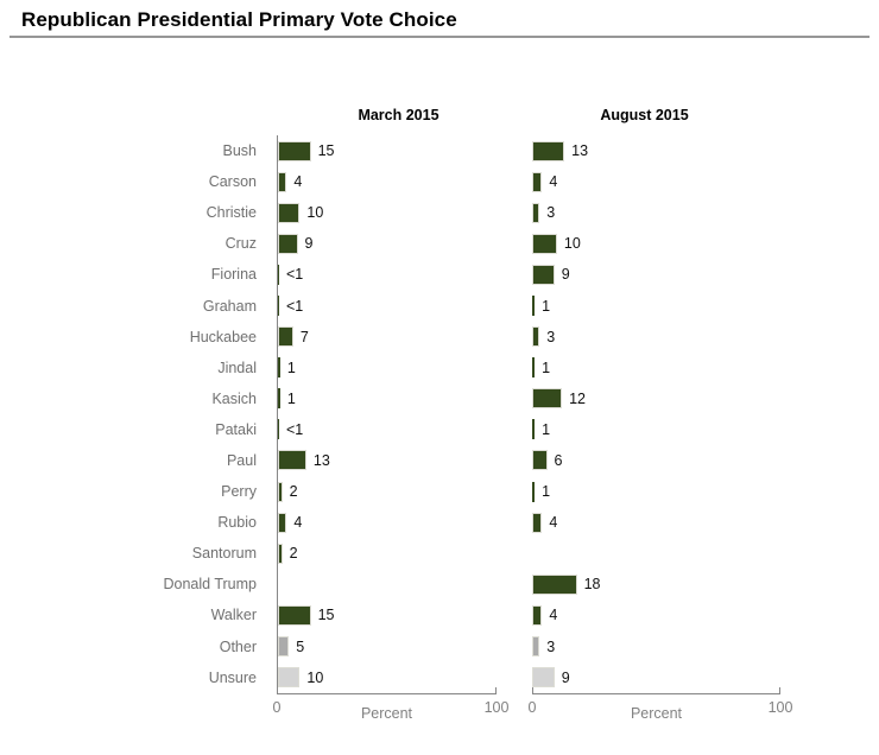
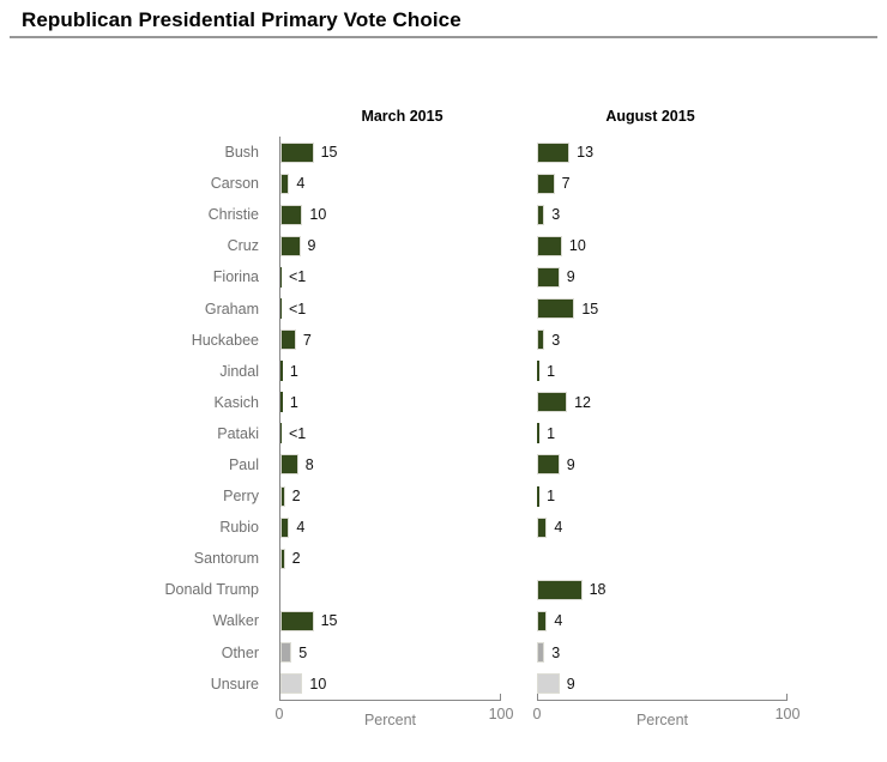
August 2015/Carson: 4 -> 7
August 2015/Graham: 1 -> 15
March 2015/Paul: 13 -> 8
August 2015/Paul: 6 -> 9
